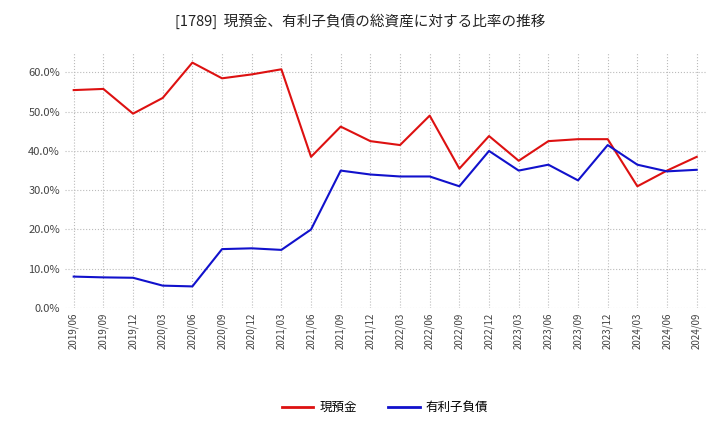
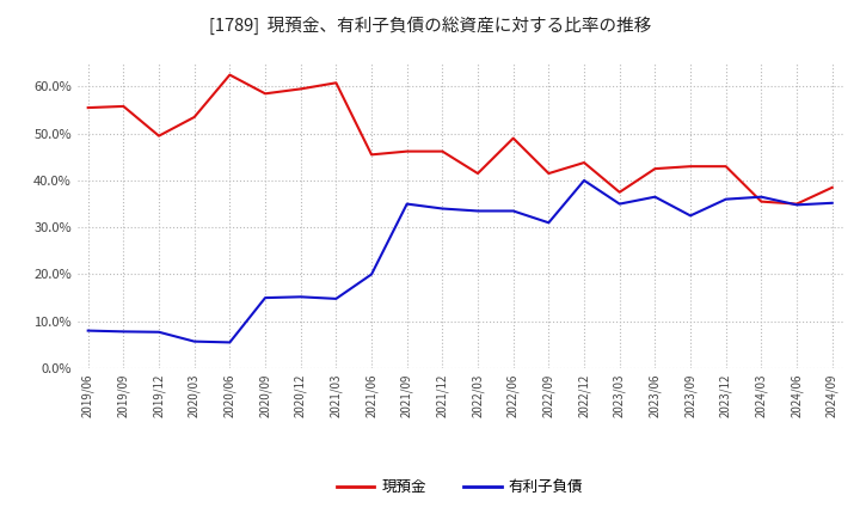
現預金/2021/06: 38.5% -> 45.5%
現預金/2021/12: 42.5% -> 46.2%
現預金/2022/09: 35.5% -> 41.5%
有利子負債/2023/12: 41.5% -> 36.0%
現預金/2024/03: 31.0% -> 35.5%
